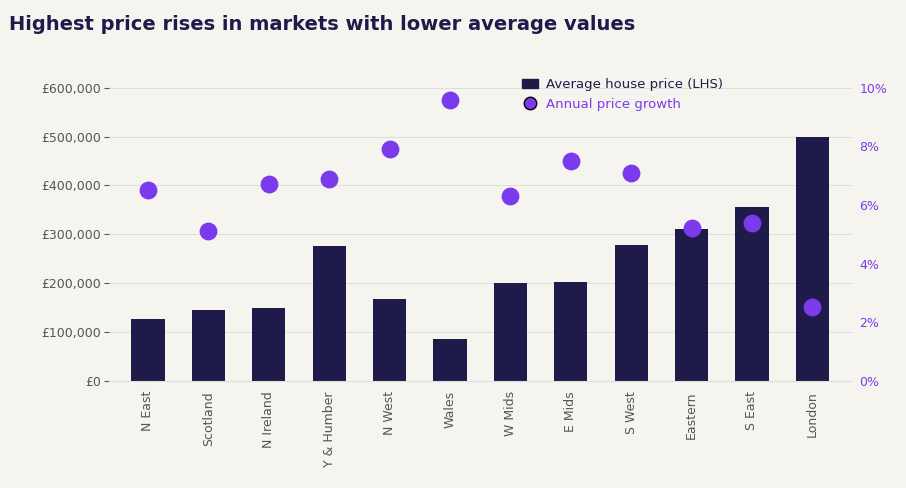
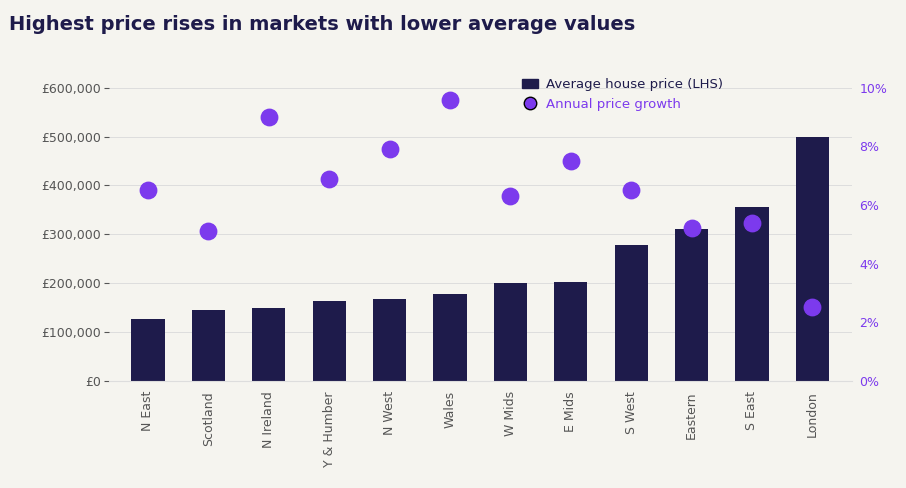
Annual price growth/N Ireland: 6.7% -> 9.0%
Average house price (LHS)/Y & Humber: £275,000 -> £163,000
Average house price (LHS)/Wales: £85,000 -> £177,000
Annual price growth/S West: 7.1% -> 6.5%
